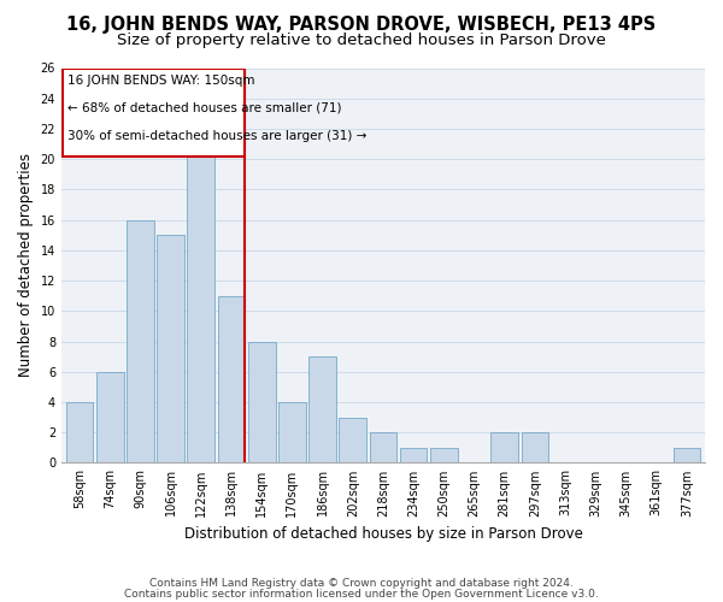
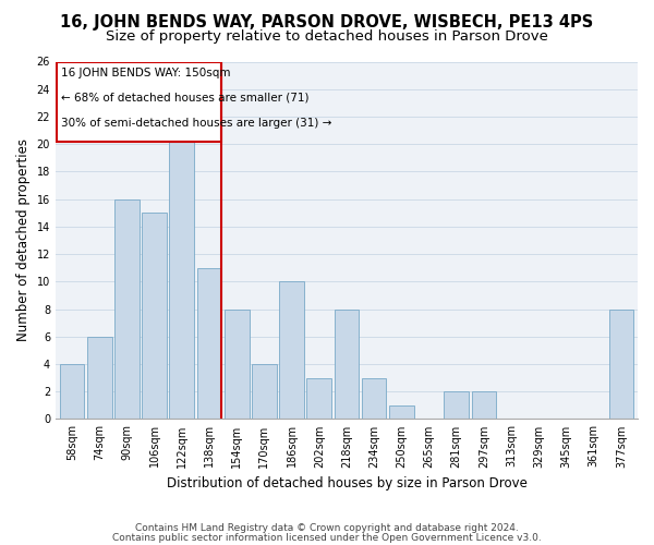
186sqm: 7 -> 10
218sqm: 2 -> 8
234sqm: 1 -> 3
377sqm: 1 -> 8
